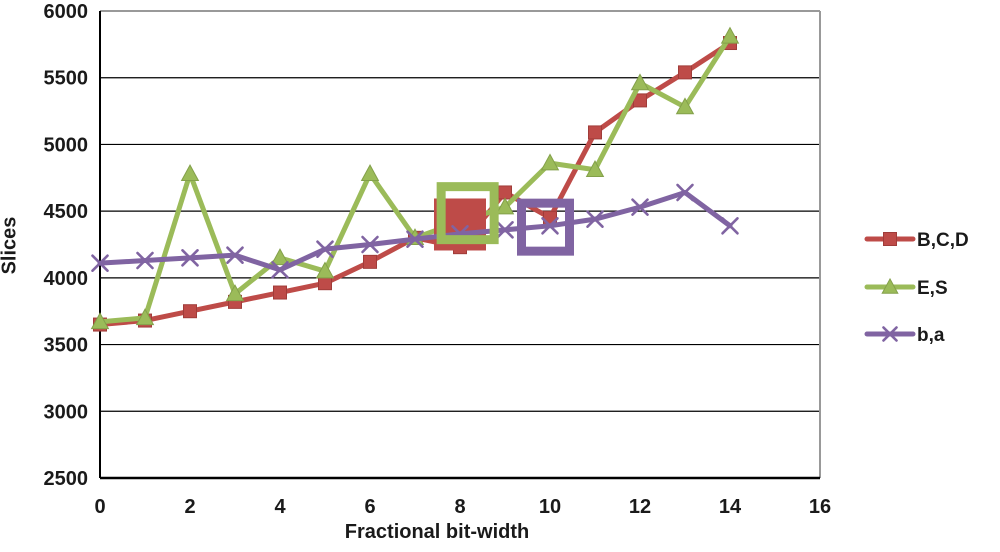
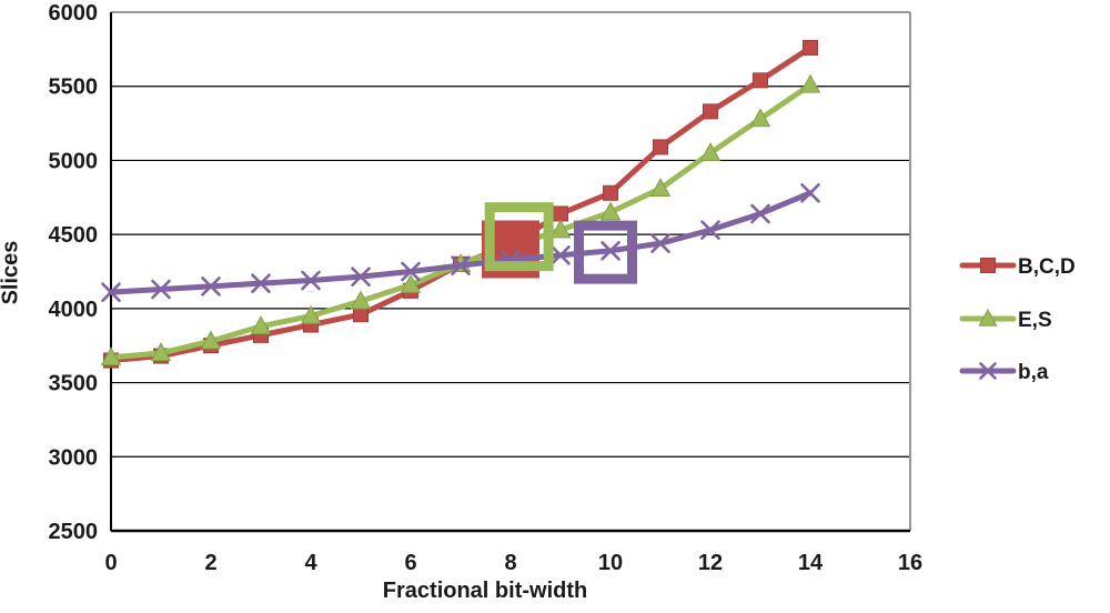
E,S/2: 4780 -> 3780
E,S/4: 4150 -> 3950
b,a/4: 4060 -> 4190
E,S/6: 4780 -> 4160
B,C,D/8: 4230 -> 4430
B,C,D/10: 4450 -> 4780
E,S/10: 4860 -> 4650
E,S/12: 5460 -> 5050
E,S/14: 5810 -> 5510
b,a/14: 4390 -> 4780
